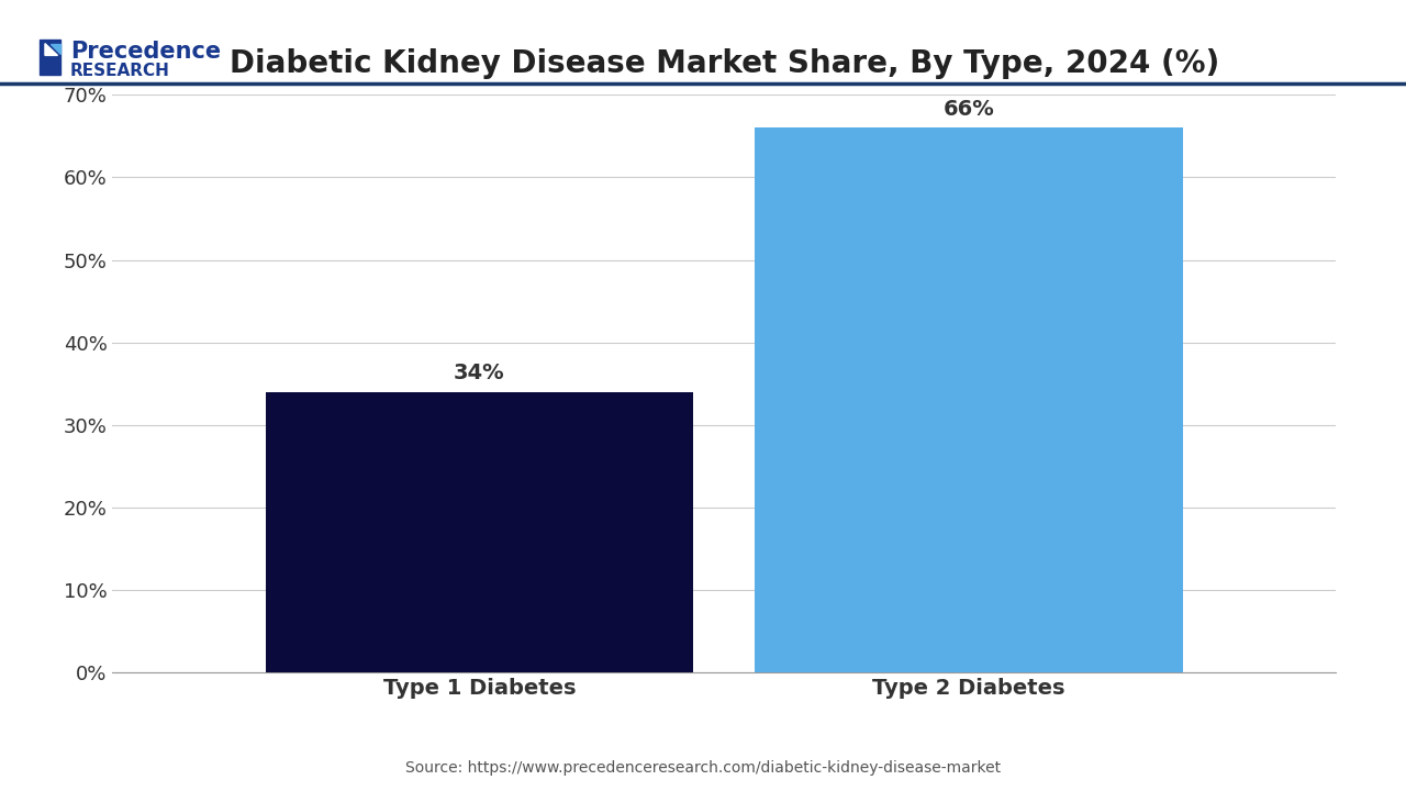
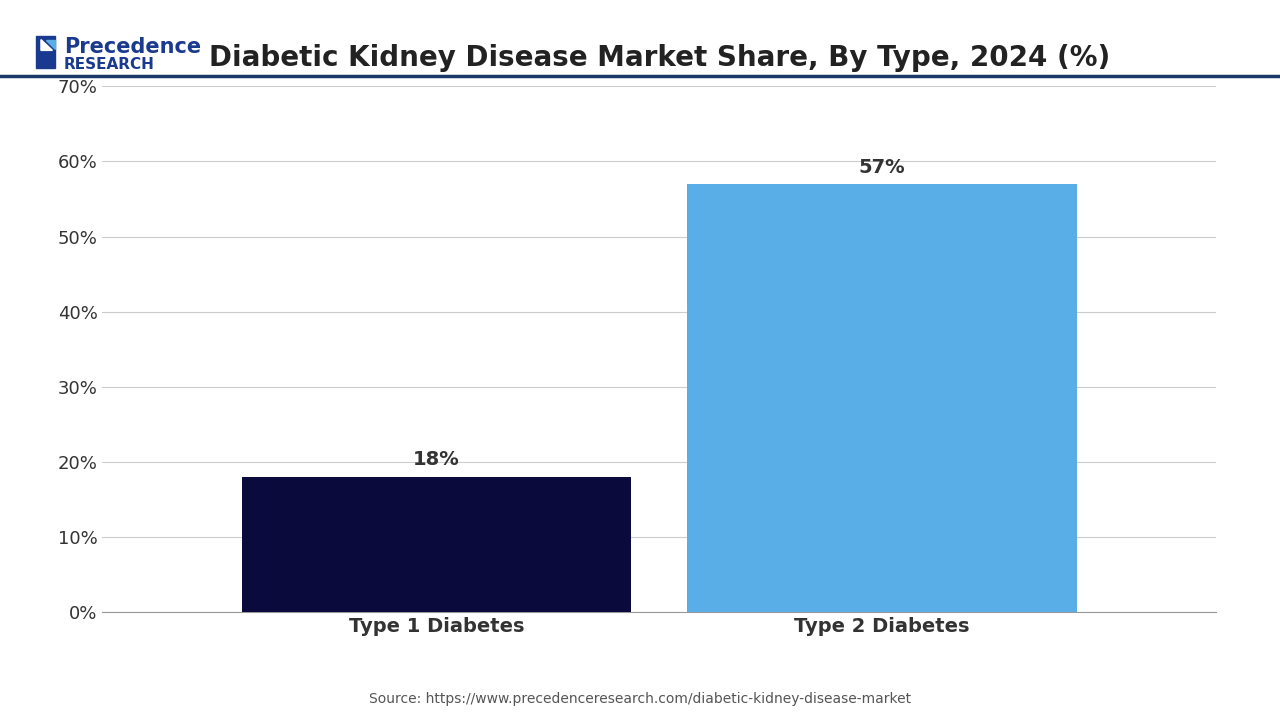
Type 1 Diabetes: 34% -> 18%
Type 2 Diabetes: 66% -> 57%
